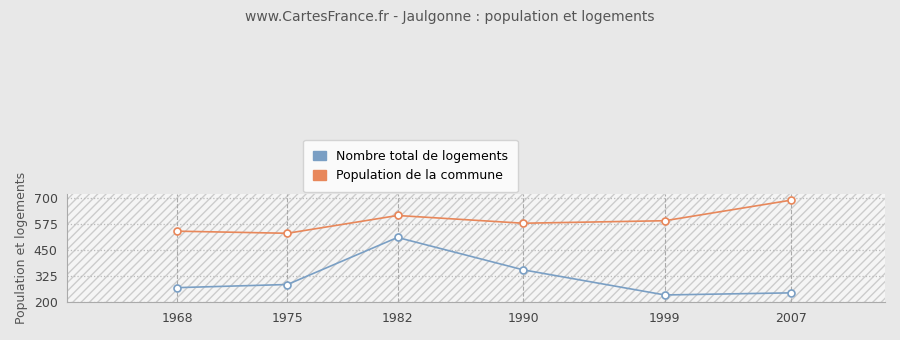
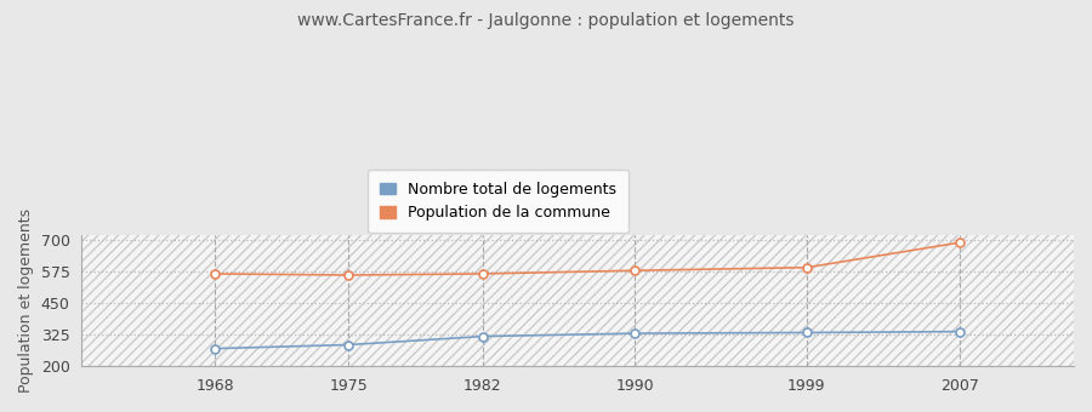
Population de la commune/1968: 540 -> 565
Population de la commune/1975: 530 -> 560
Nombre total de logements/1982: 510 -> 318
Population de la commune/1982: 615 -> 565
Nombre total de logements/1990: 355 -> 330
Nombre total de logements/1999: 235 -> 333
Nombre total de logements/2007: 245 -> 337
